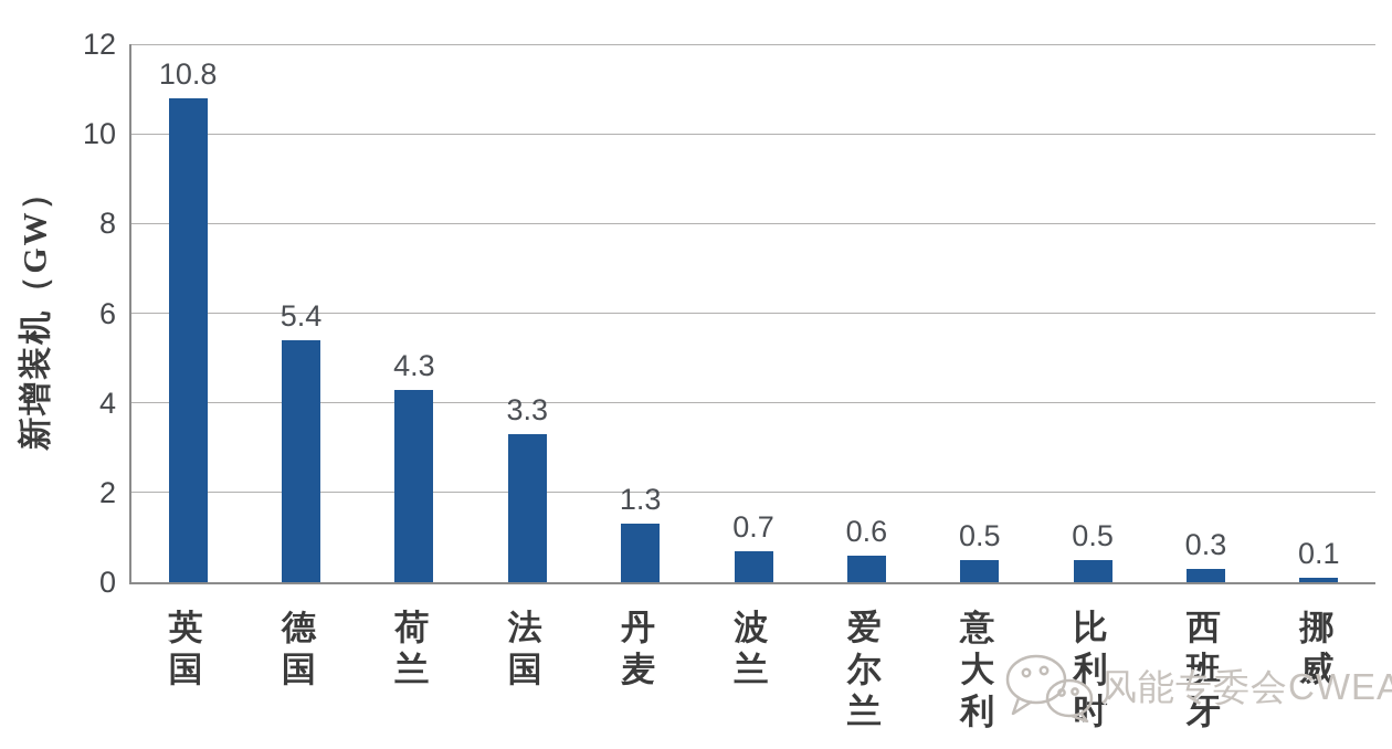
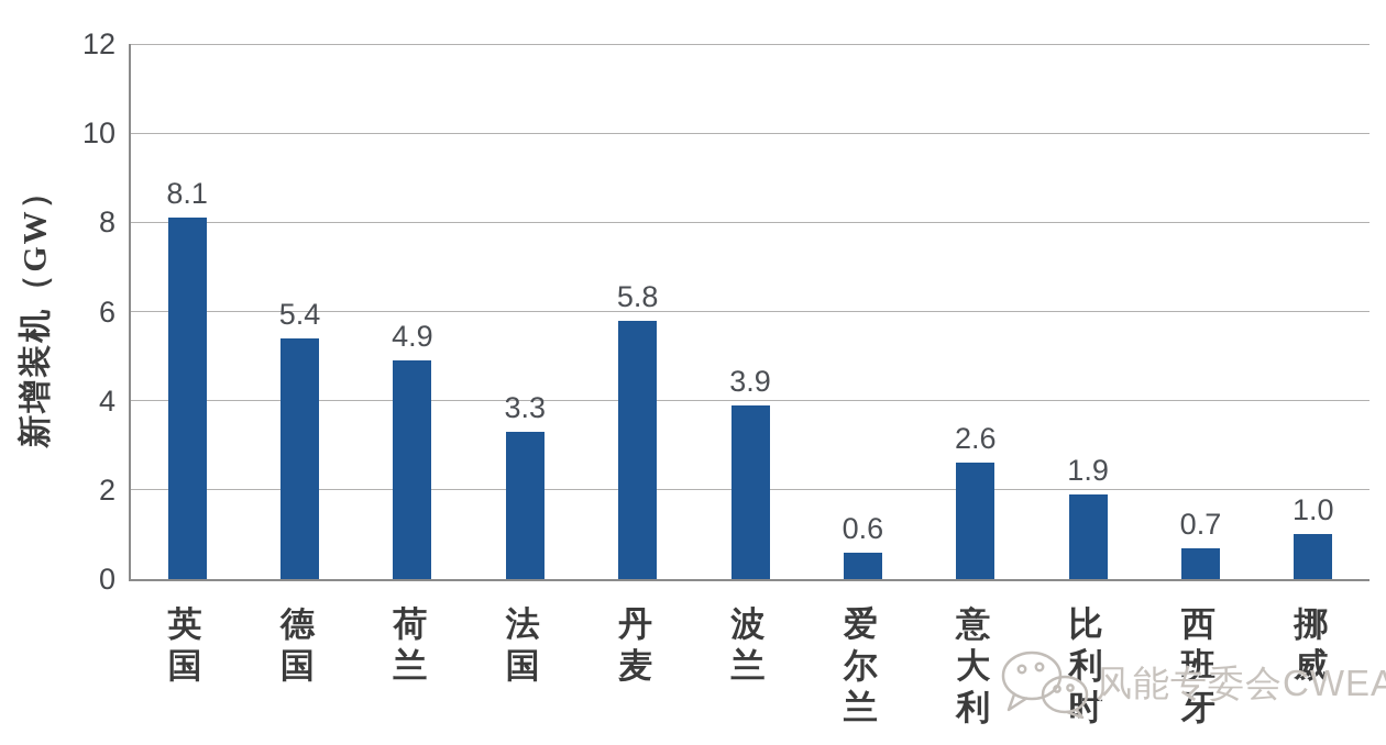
英国: 10.8 -> 8.1
荷兰: 4.3 -> 4.9
丹麦: 1.3 -> 5.8
波兰: 0.7 -> 3.9
意大利: 0.5 -> 2.6
比利时: 0.5 -> 1.9
西班牙: 0.3 -> 0.7
挪威: 0.1 -> 1.0
